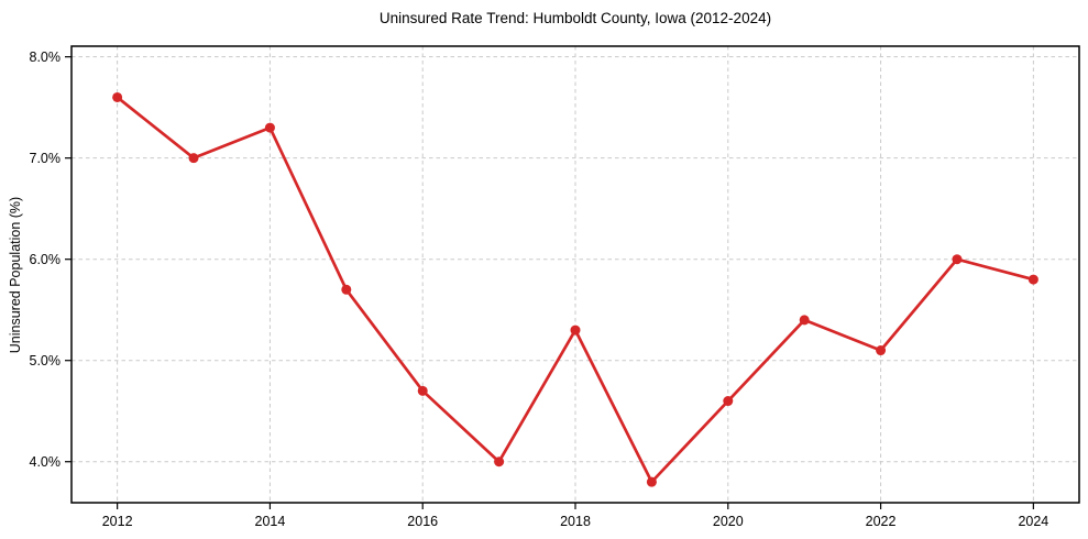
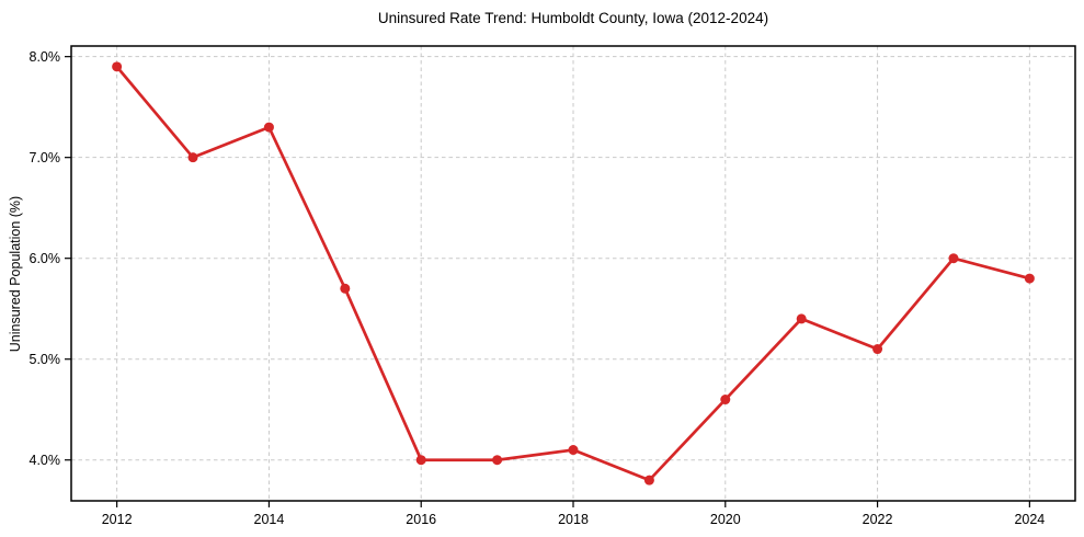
2012: 7.6% -> 7.9%
2016: 4.7% -> 4.0%
2018: 5.3% -> 4.1%
